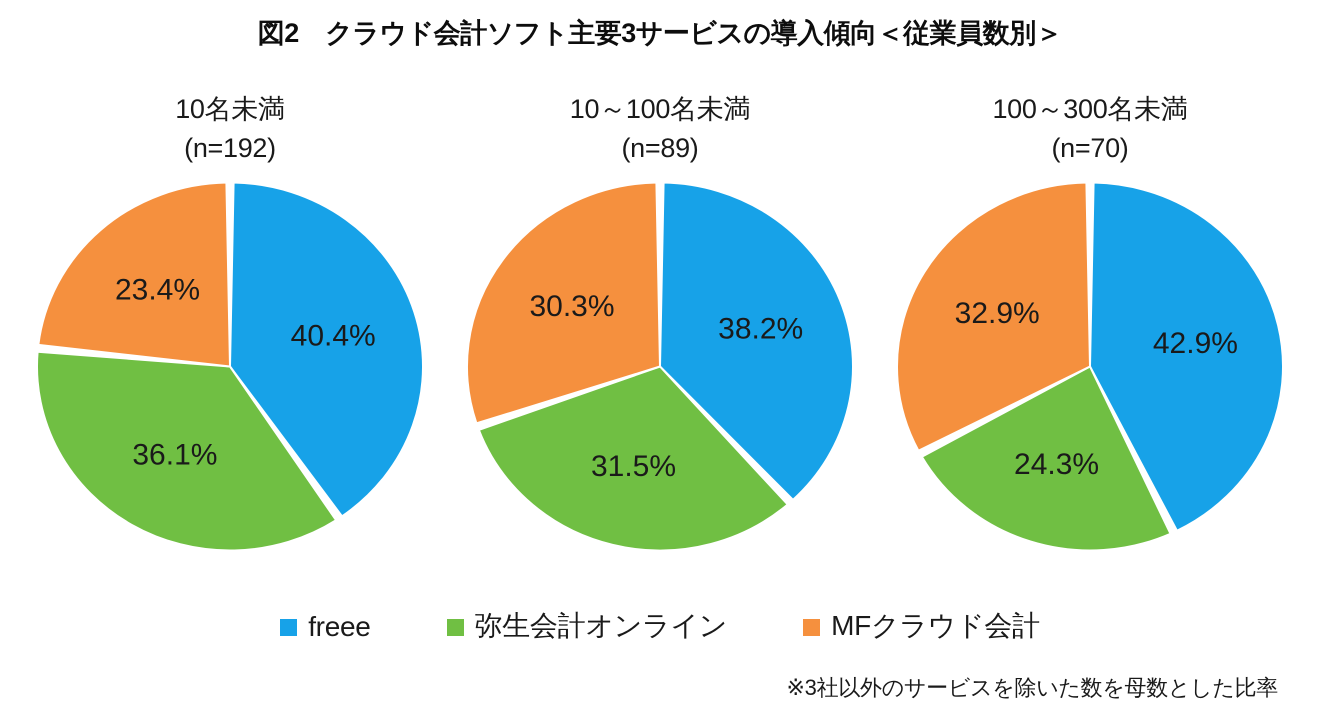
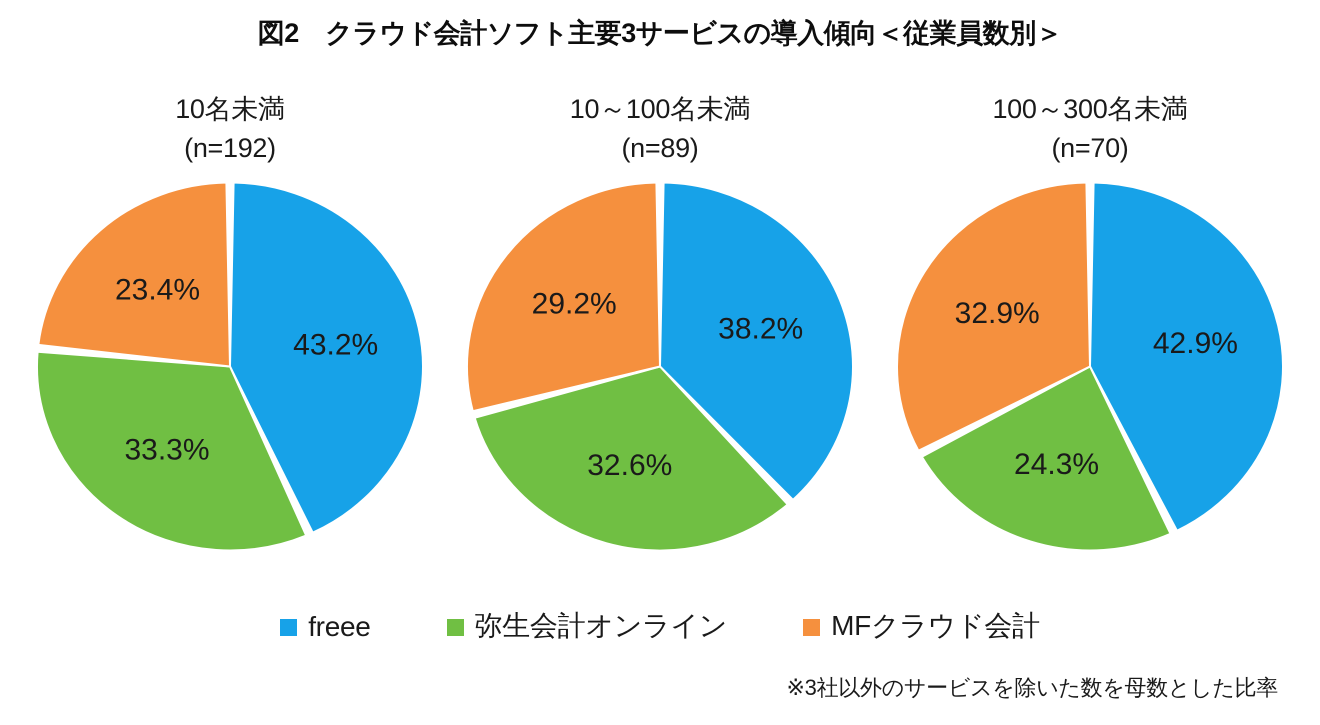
10名未満/freee: 40.4% -> 43.2%
10名未満/弥生会計オンライン: 36.1% -> 33.3%
10～100名未満/弥生会計オンライン: 31.5% -> 32.6%
10～100名未満/MFクラウド会計: 30.3% -> 29.2%
